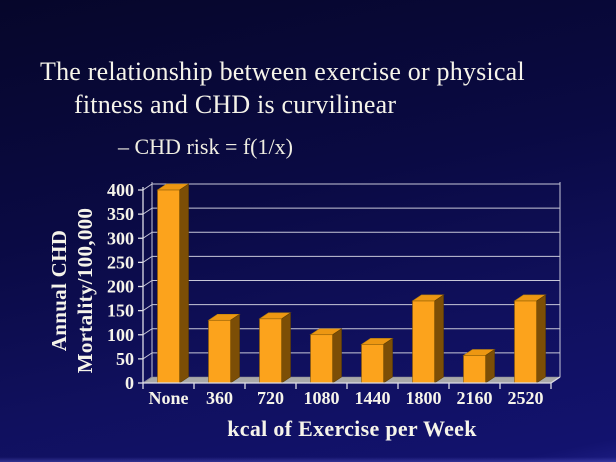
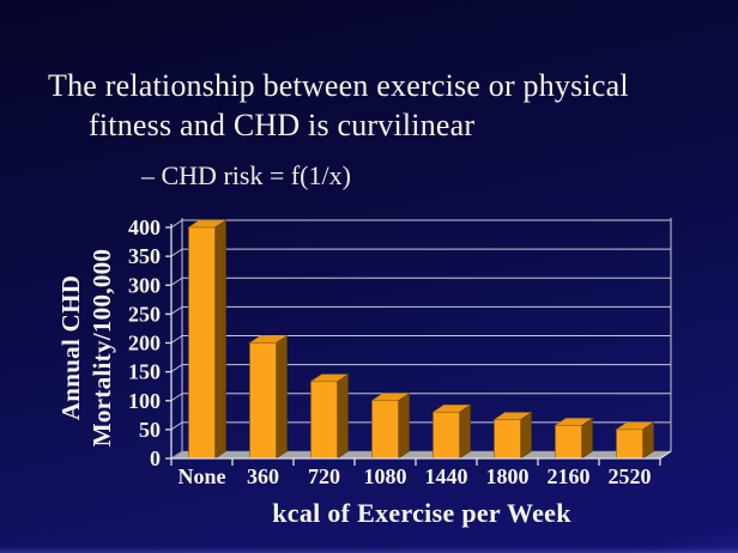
360: 130 -> 200
1800: 170 -> 70
2520: 170 -> 50
